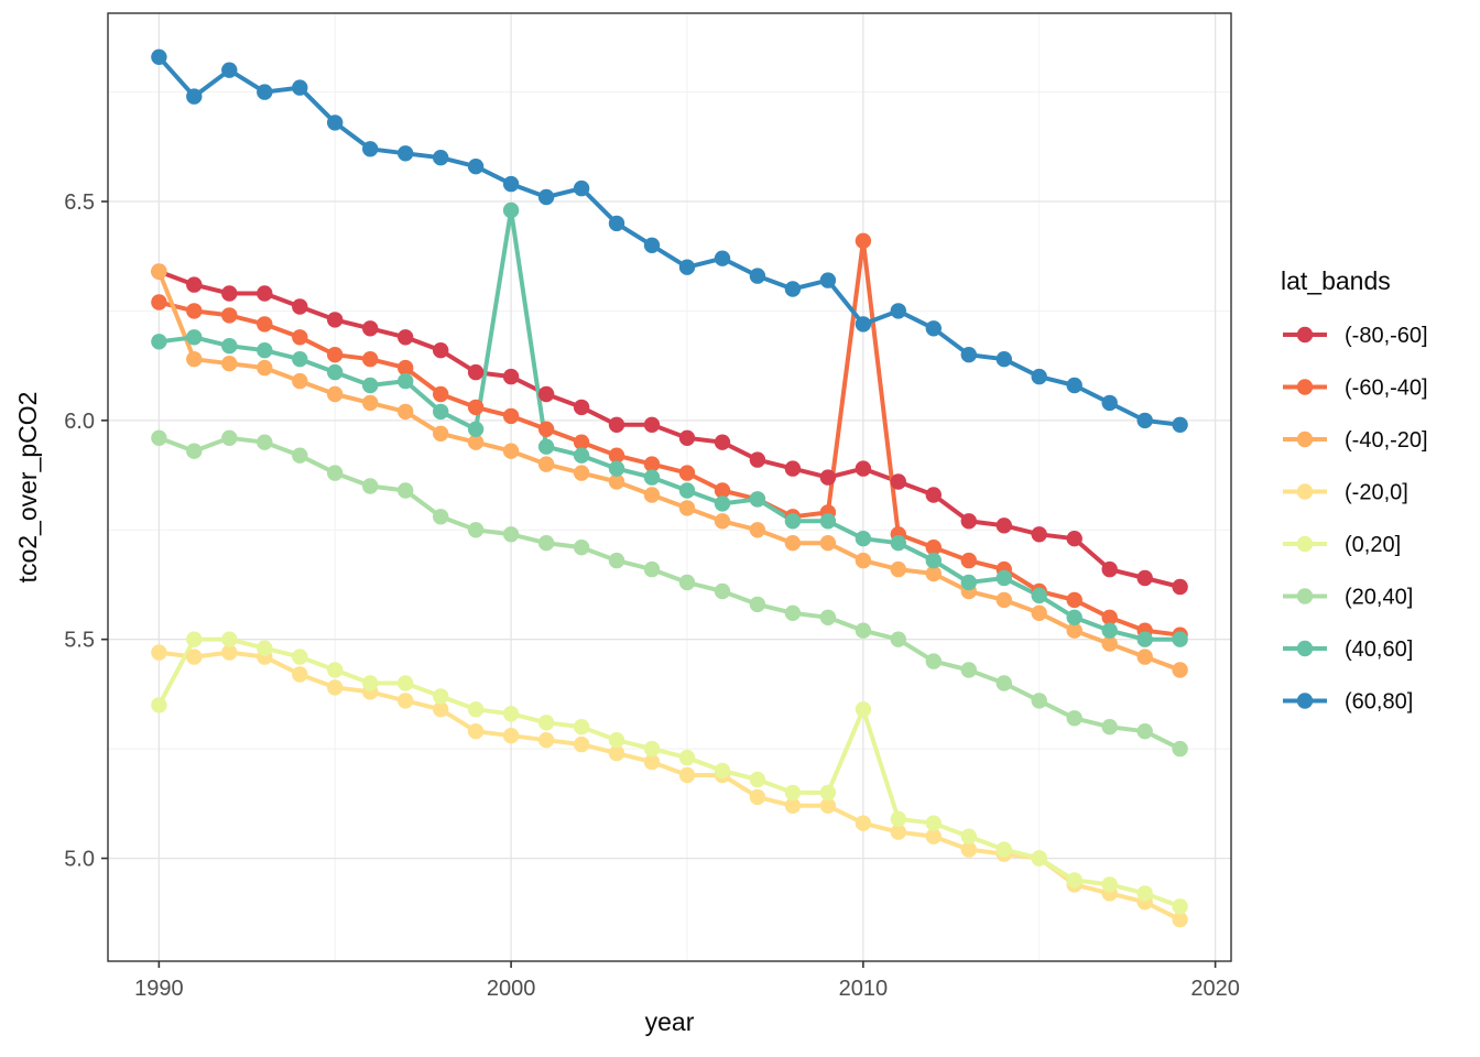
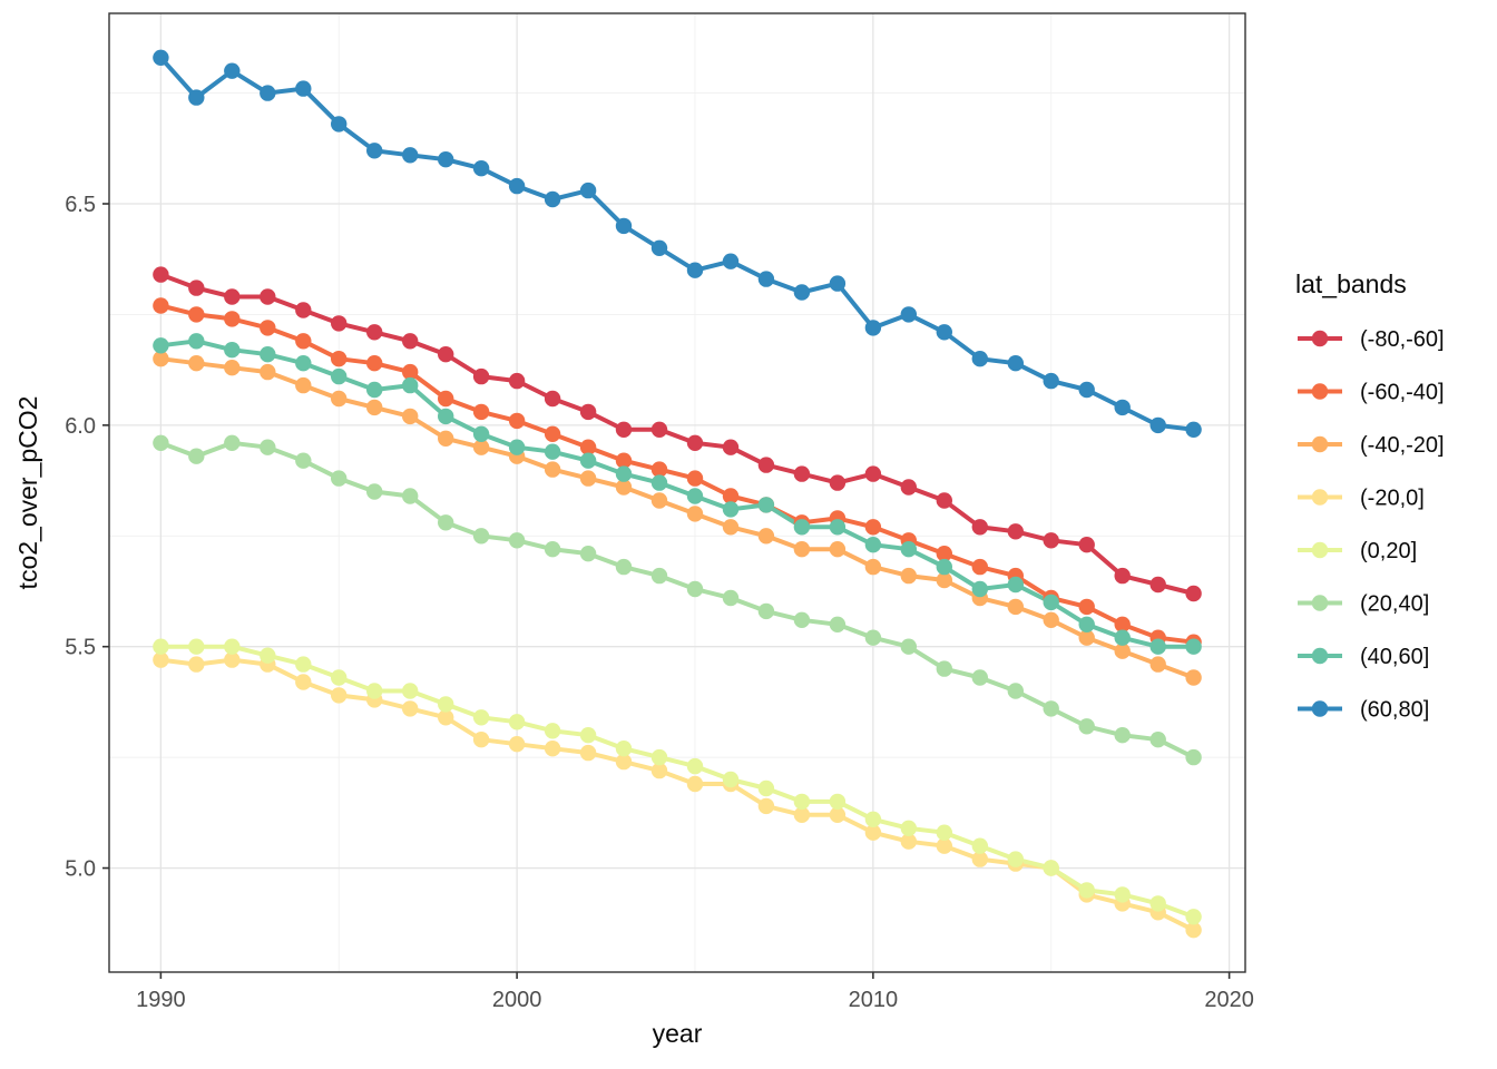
(-40,-20]/1990: 6.34 -> 6.15
(0,20]/1990: 5.35 -> 5.50
(40,60]/2000: 6.48 -> 5.95
(-60,-40]/2010: 6.41 -> 5.77
(0,20]/2010: 5.34 -> 5.11
